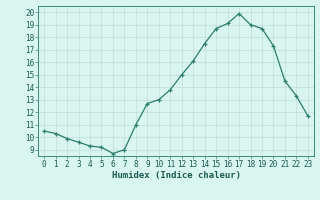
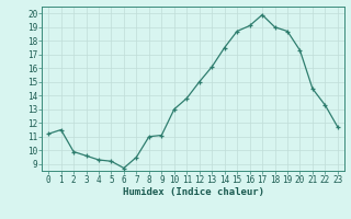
0: 10.5 -> 11.2
1: 10.3 -> 11.5
7: 9.0 -> 9.5
9: 12.7 -> 11.1
